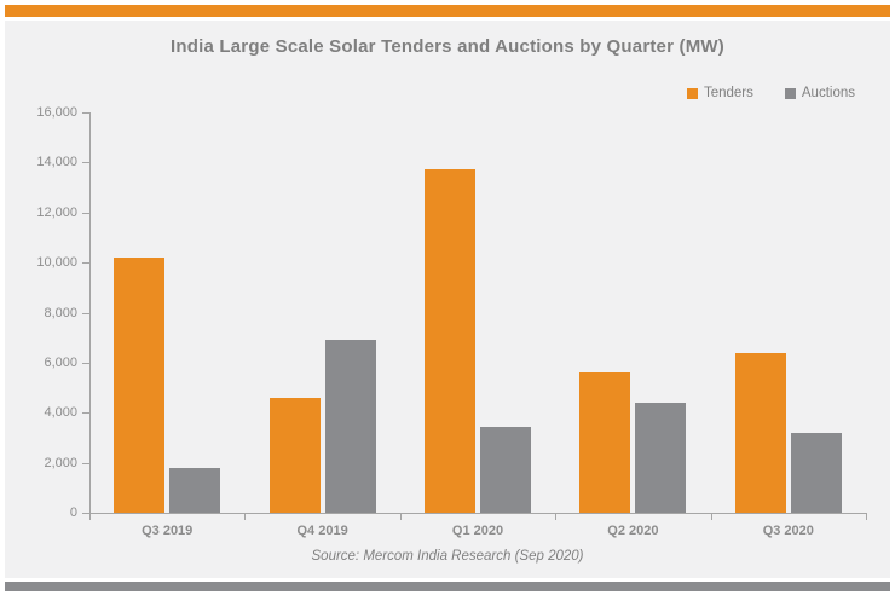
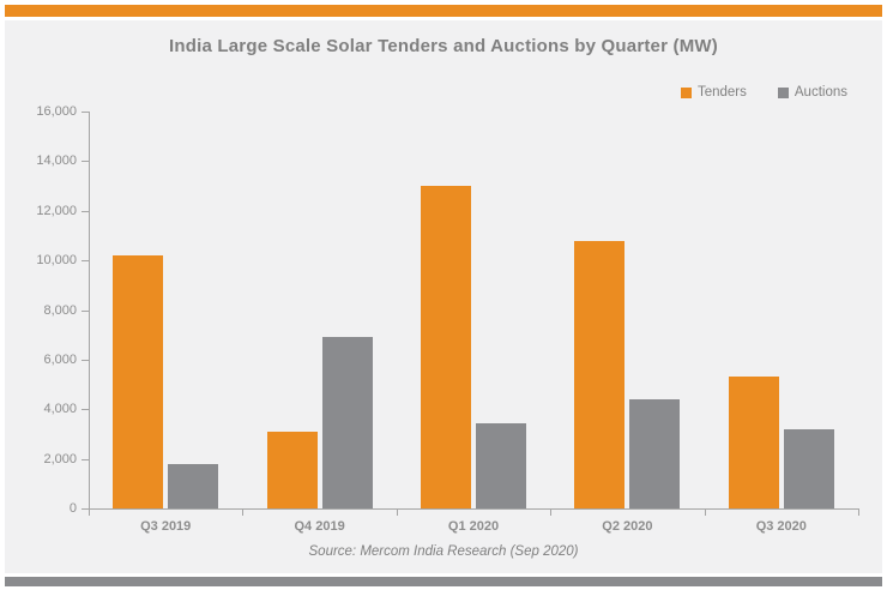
Tenders/Q4 2019: 4600 -> 3100
Tenders/Q1 2020: 13800 -> 13000
Tenders/Q2 2020: 5600 -> 10800
Tenders/Q3 2020: 6400 -> 5300
